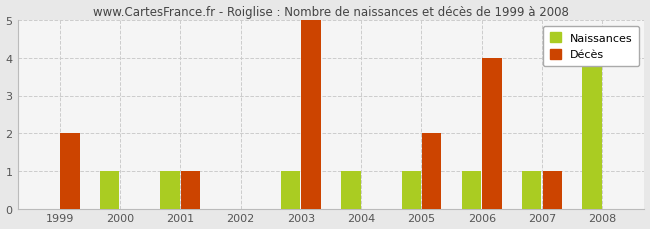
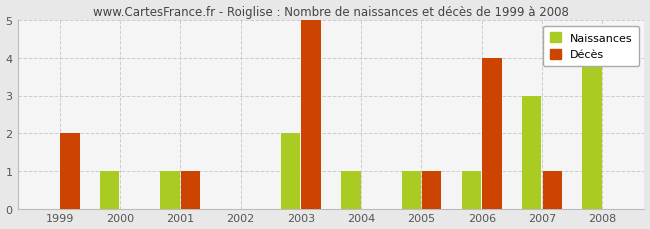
Naissances/2003: 1 -> 2
Décès/2005: 2 -> 1
Naissances/2007: 1 -> 3
